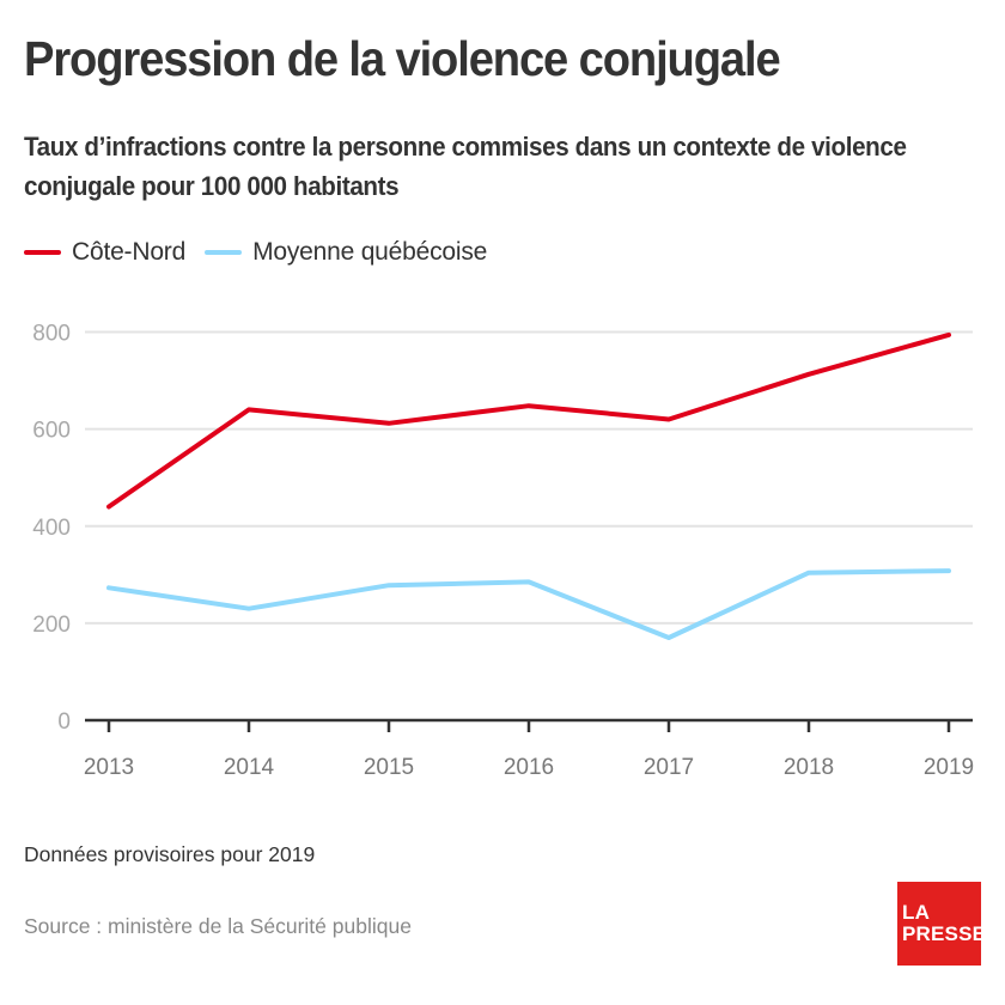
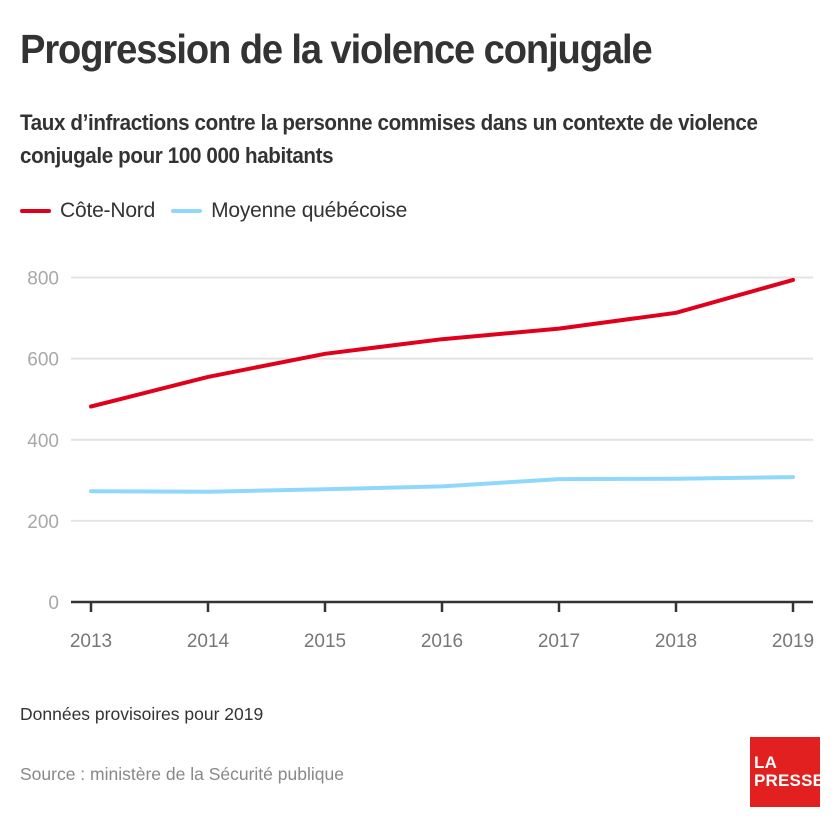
Côte-Nord/2013: 440 -> 480
Côte-Nord/2014: 640 -> 560
Moyenne québécoise/2014: 230 -> 270
Côte-Nord/2017: 620 -> 670
Moyenne québécoise/2017: 170 -> 300
